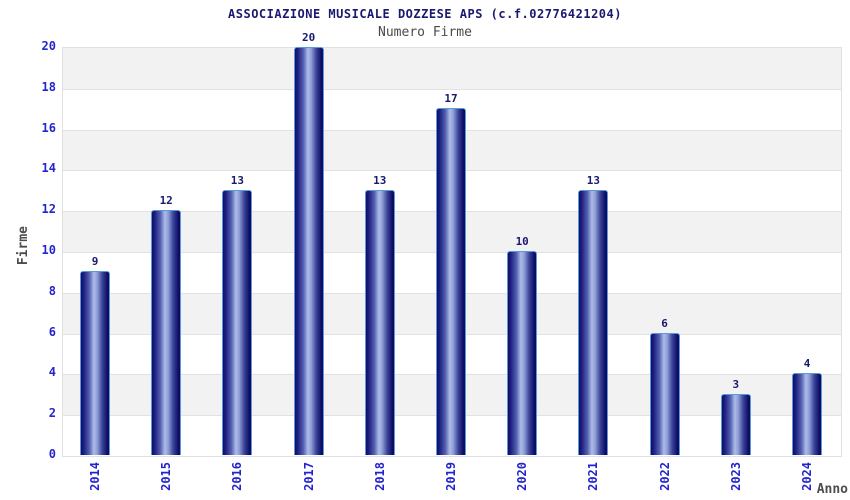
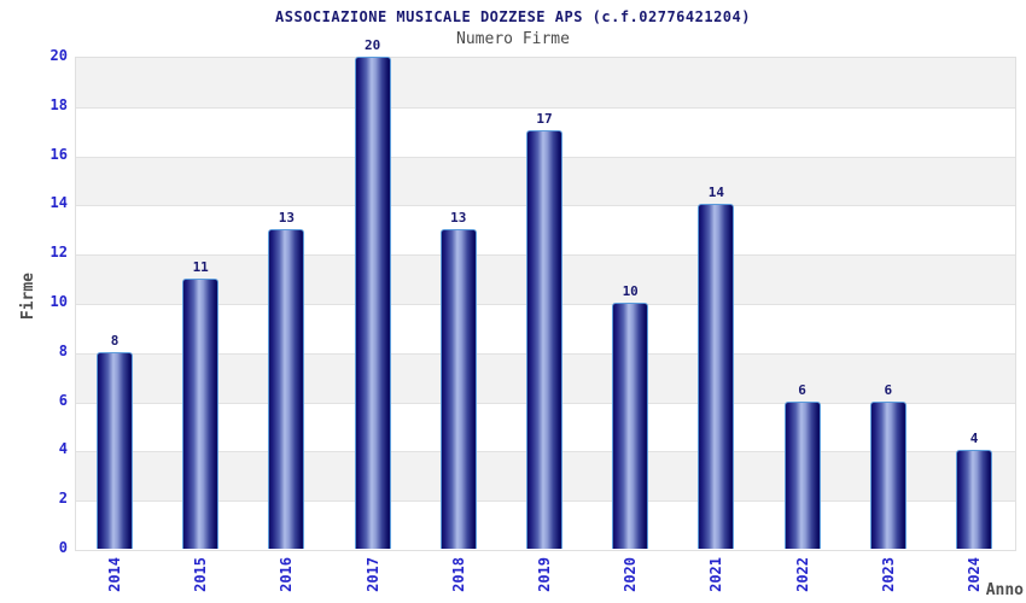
2014: 9 -> 8
2015: 12 -> 11
2021: 13 -> 14
2023: 3 -> 6
